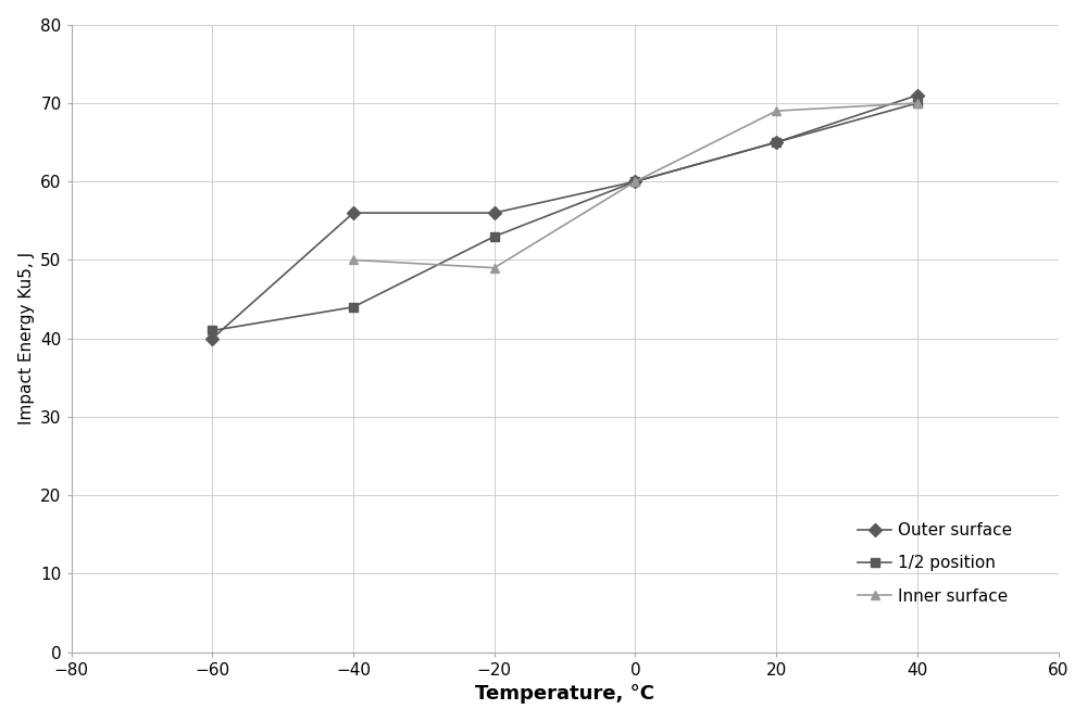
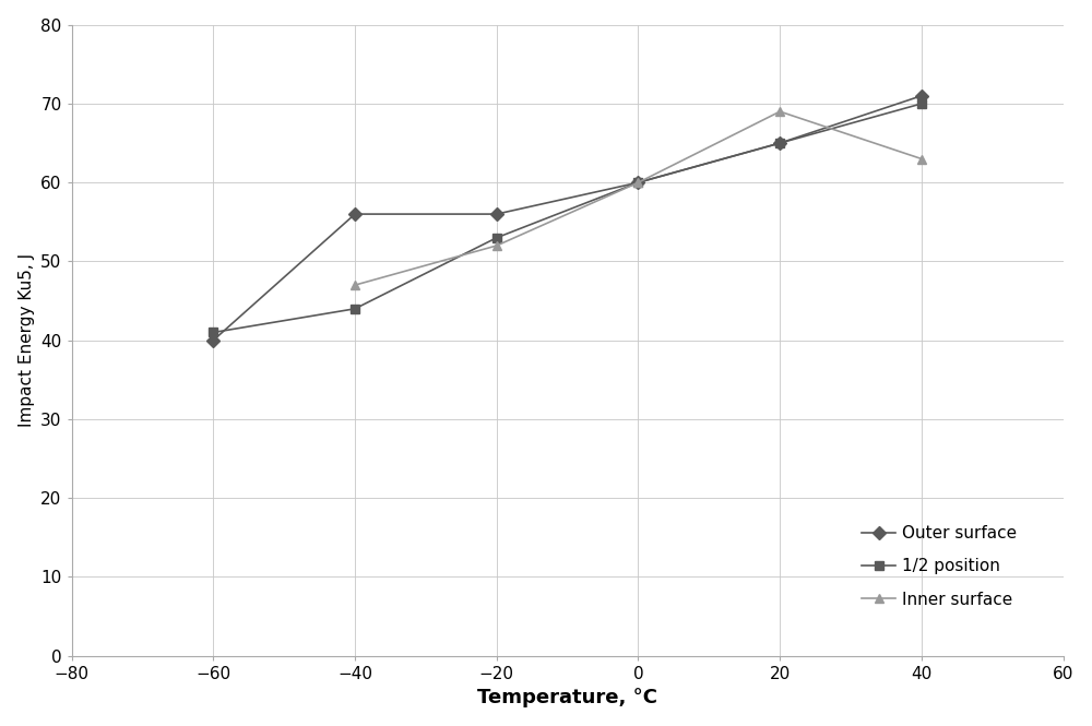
Inner surface/−40: 50 -> 47
Inner surface/−20: 49 -> 52
Inner surface/40: 70 -> 63
